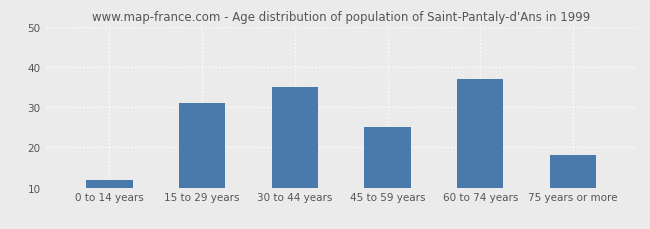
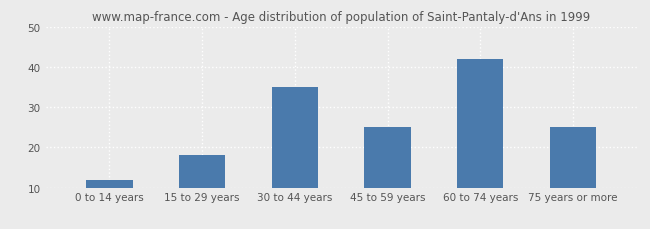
15 to 29 years: 31 -> 18
60 to 74 years: 37 -> 42
75 years or more: 18 -> 25
